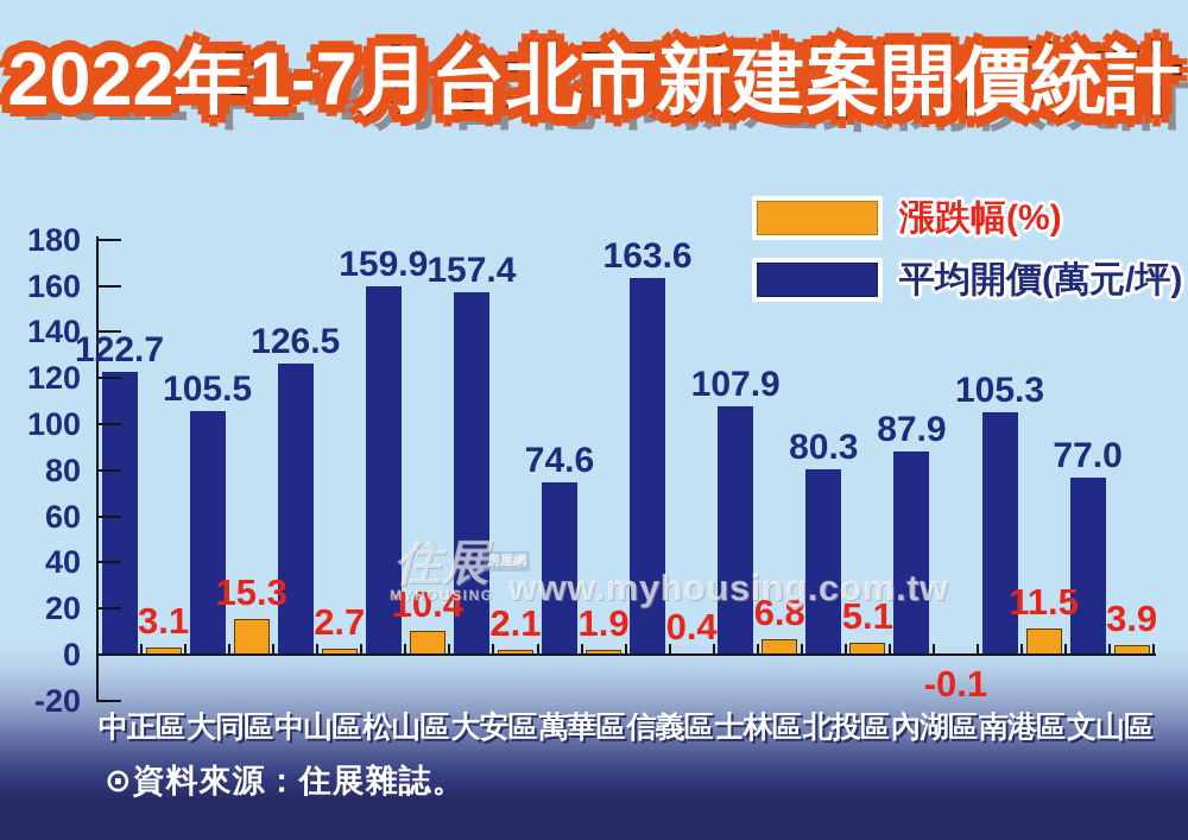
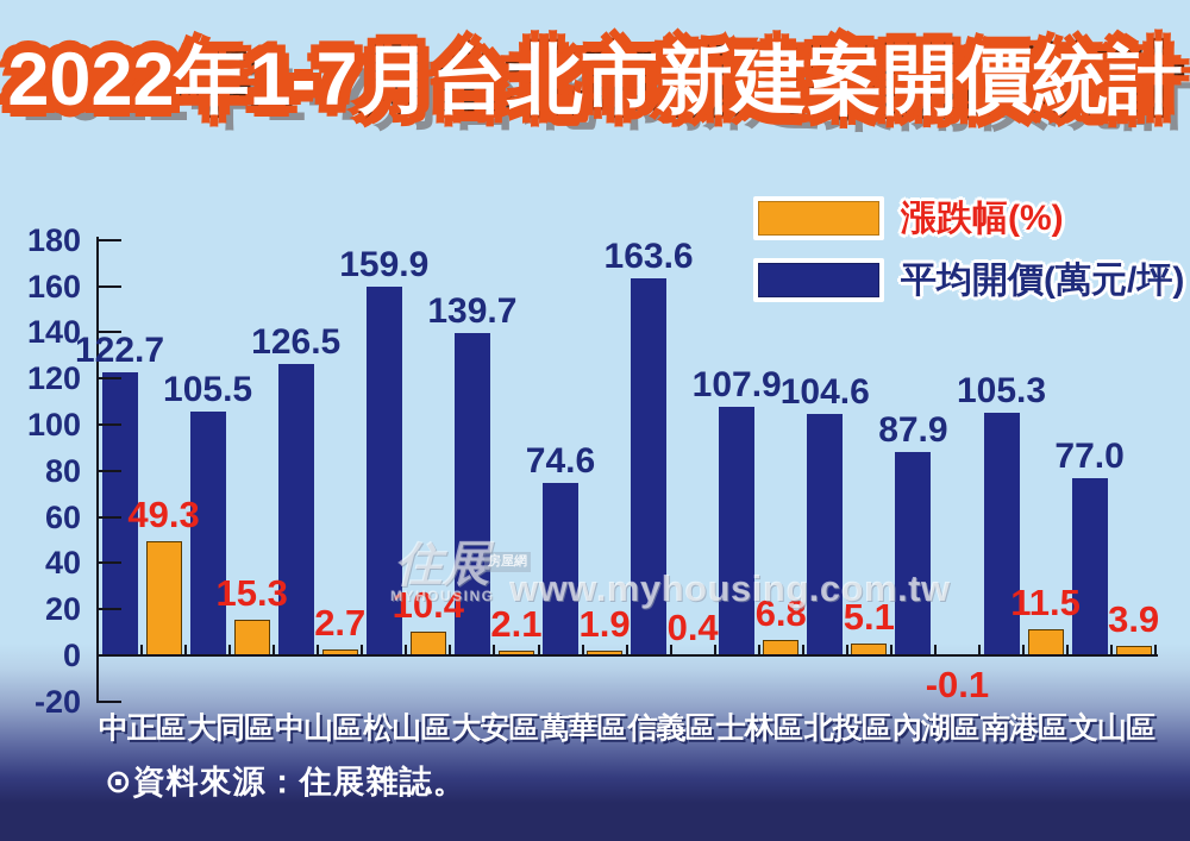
漲跌幅(%)/中正區: 3.1 -> 49.3
平均開價(萬元/坪)/大安區: 157.4 -> 139.7
平均開價(萬元/坪)/北投區: 80.3 -> 104.6
